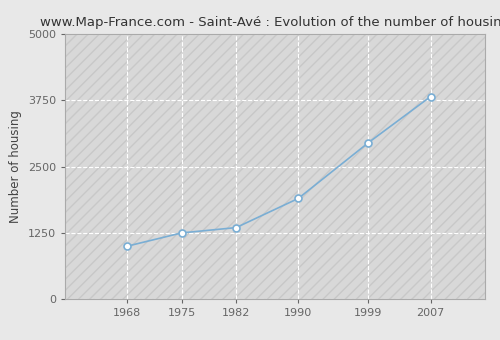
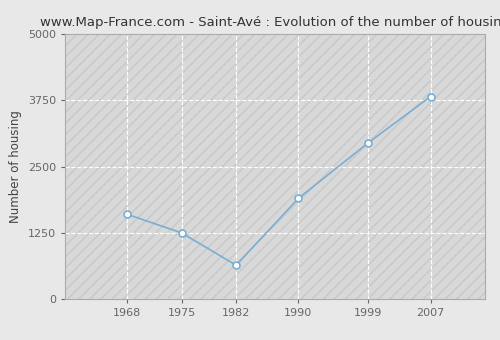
1968: 1000 -> 1600
1982: 1350 -> 640
